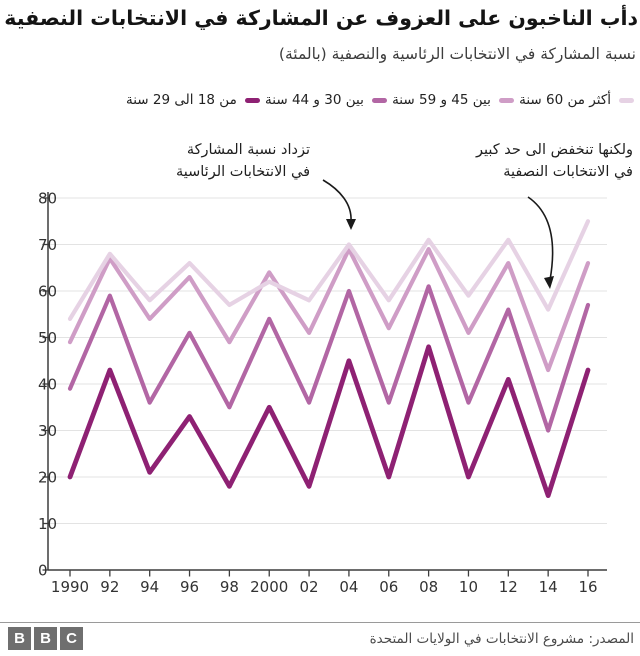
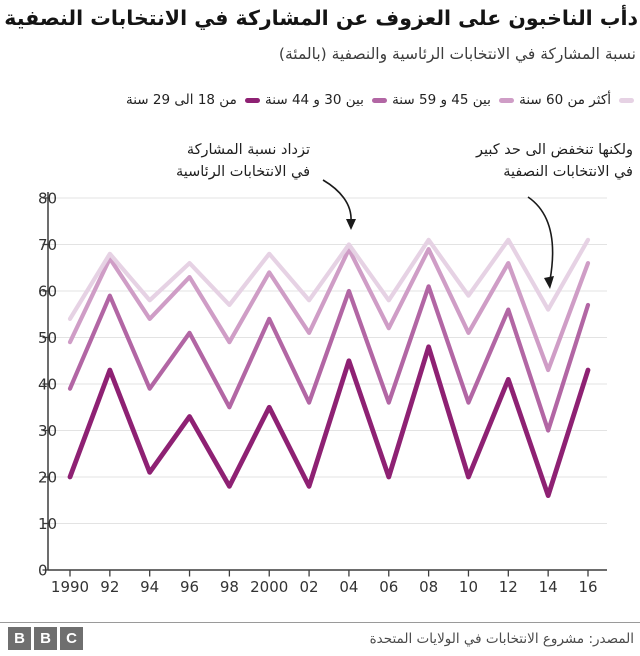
بين 30 و 44 سنة/94: 36 -> 39
أكثر من 60 سنة/2000: 62 -> 68
أكثر من 60 سنة/16: 75 -> 71
